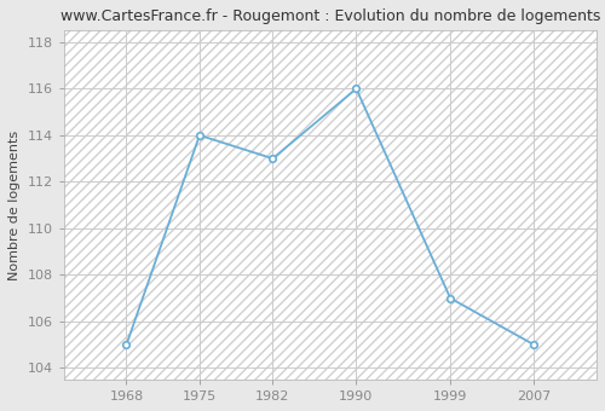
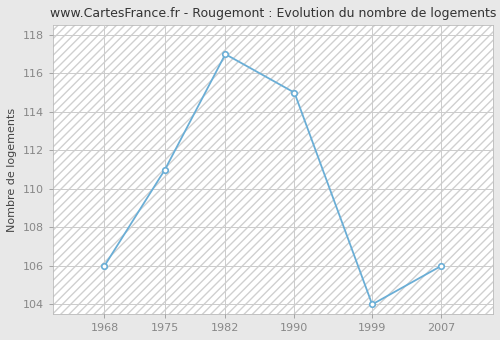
1968: 105 -> 106
1975: 114 -> 111
1982: 113 -> 117
1990: 116 -> 115
1999: 107 -> 104
2007: 105 -> 106
